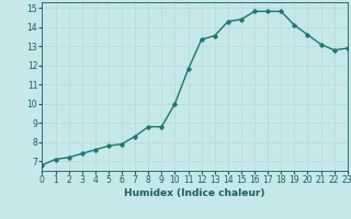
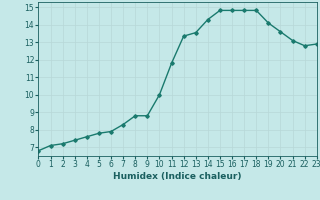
15: 14.4 -> 14.8
